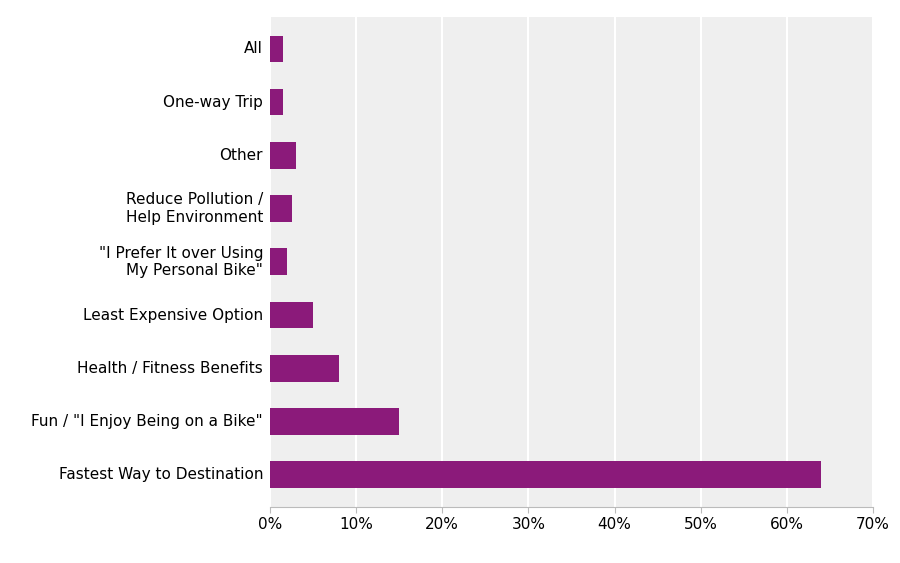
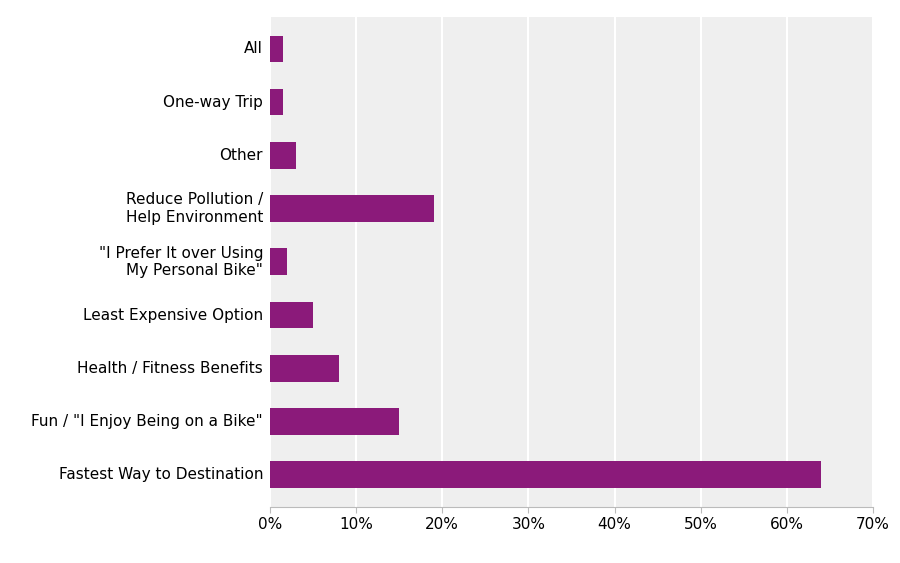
Reduce Pollution / Help Environment: 2.5% -> 19.0%
